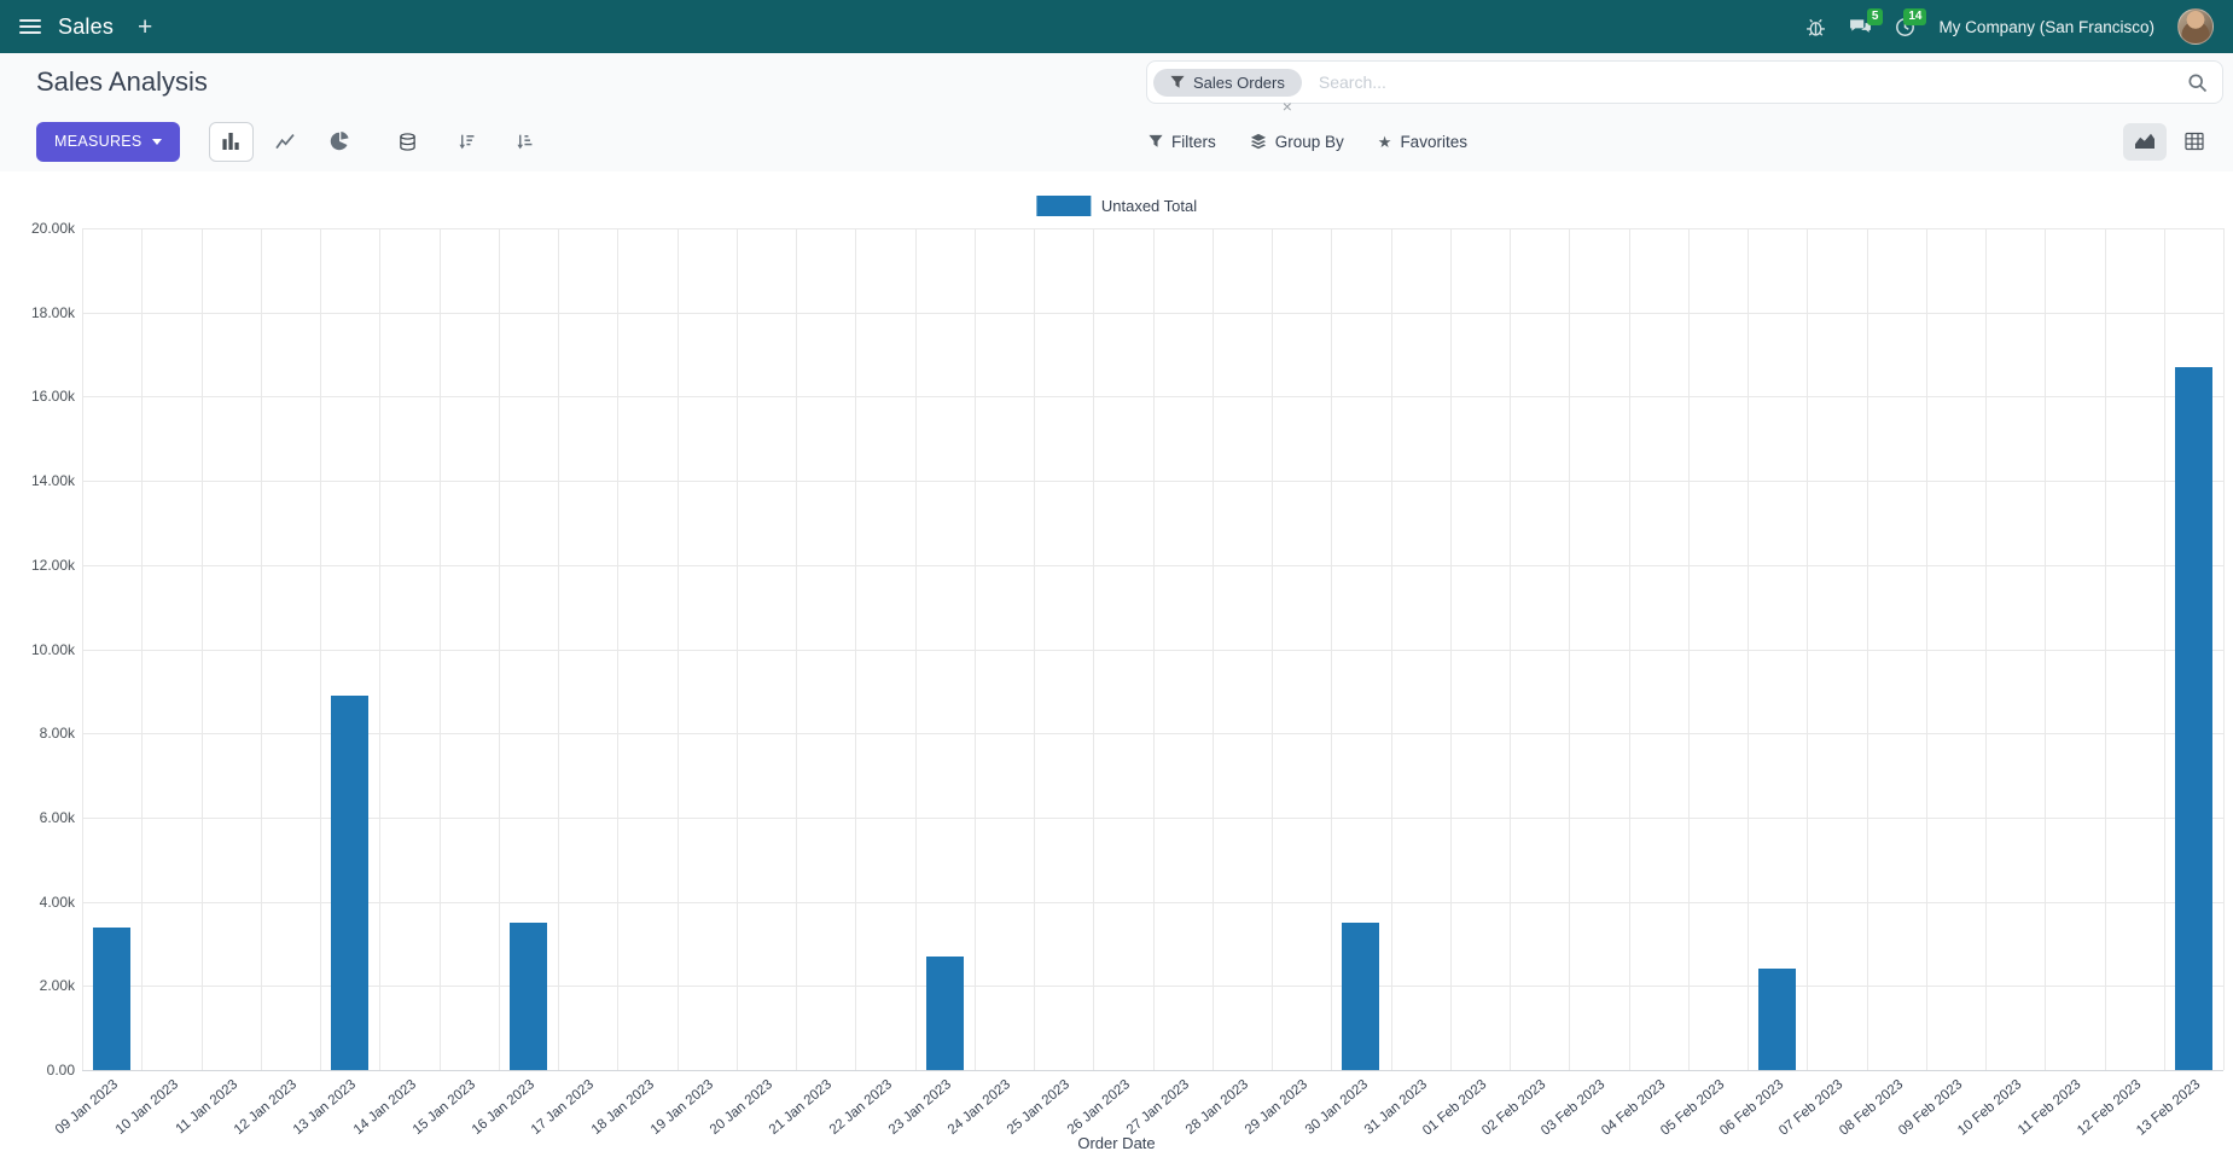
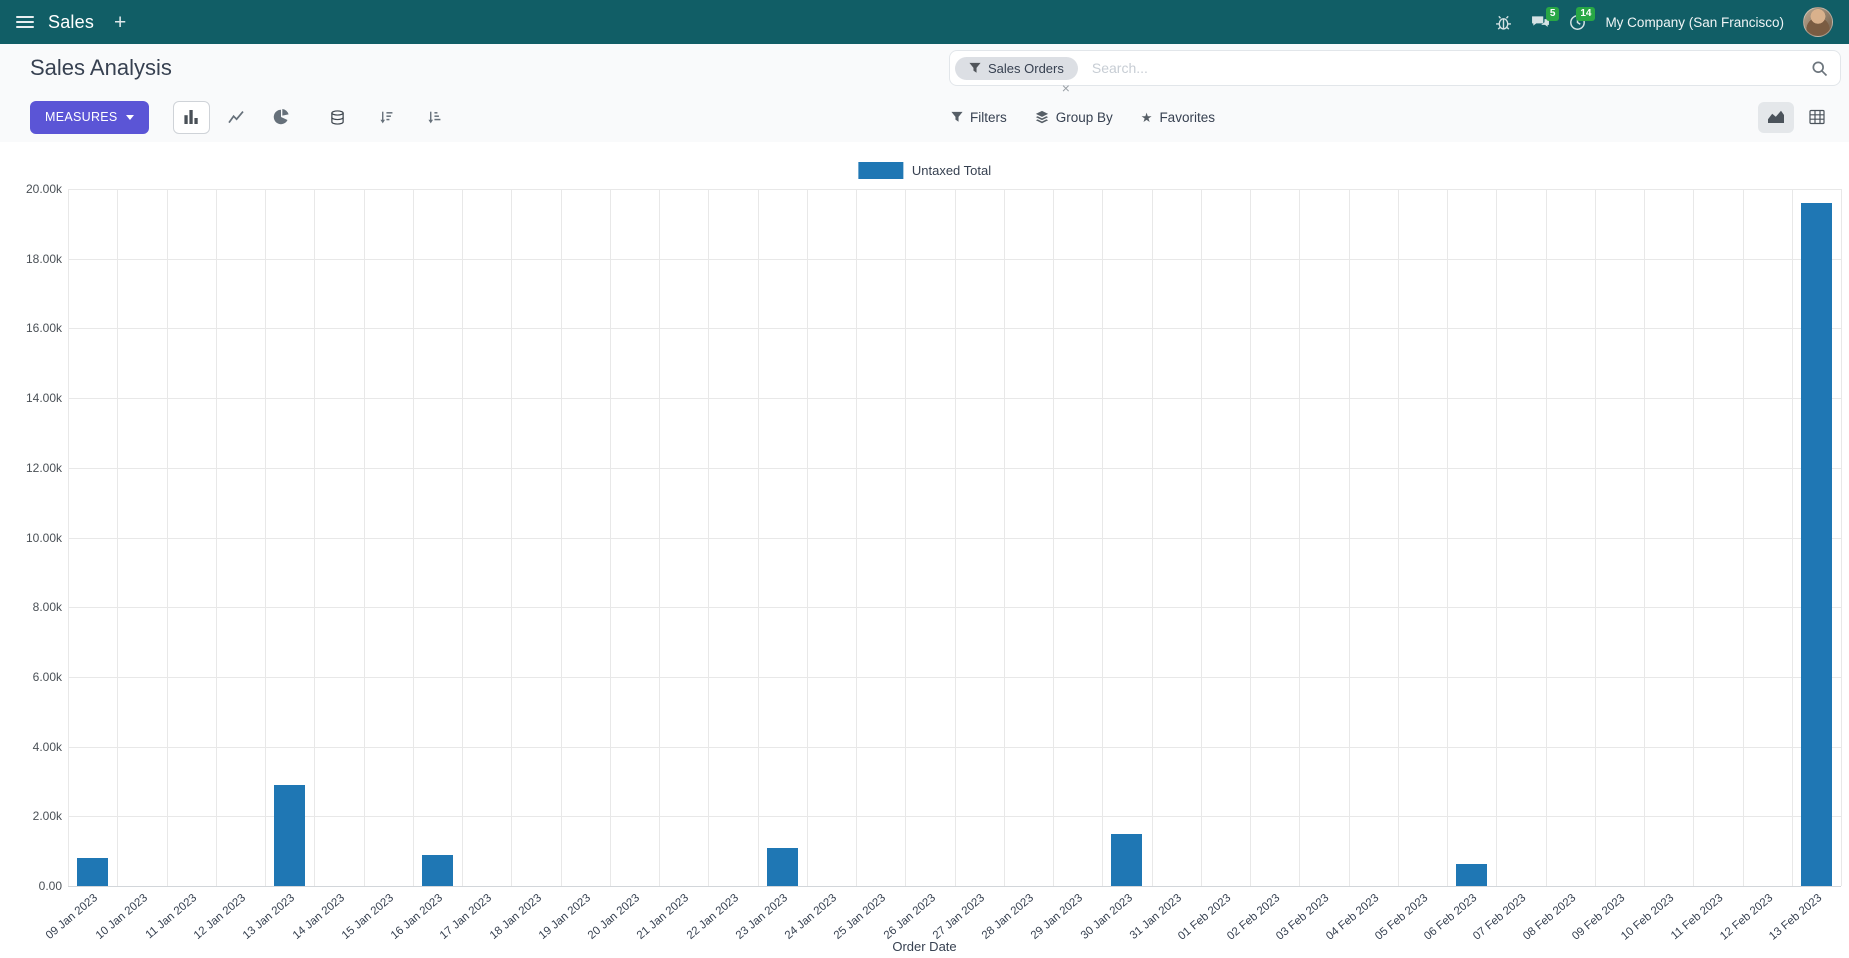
09 Jan 2023: 3.4k -> 0.8k
13 Jan 2023: 8.9k -> 2.9k
16 Jan 2023: 3.5k -> 0.9k
23 Jan 2023: 2.7k -> 1.1k
30 Jan 2023: 3.5k -> 1.5k
06 Feb 2023: 2.4k -> 0.6k
13 Feb 2023: 16.7k -> 19.6k
